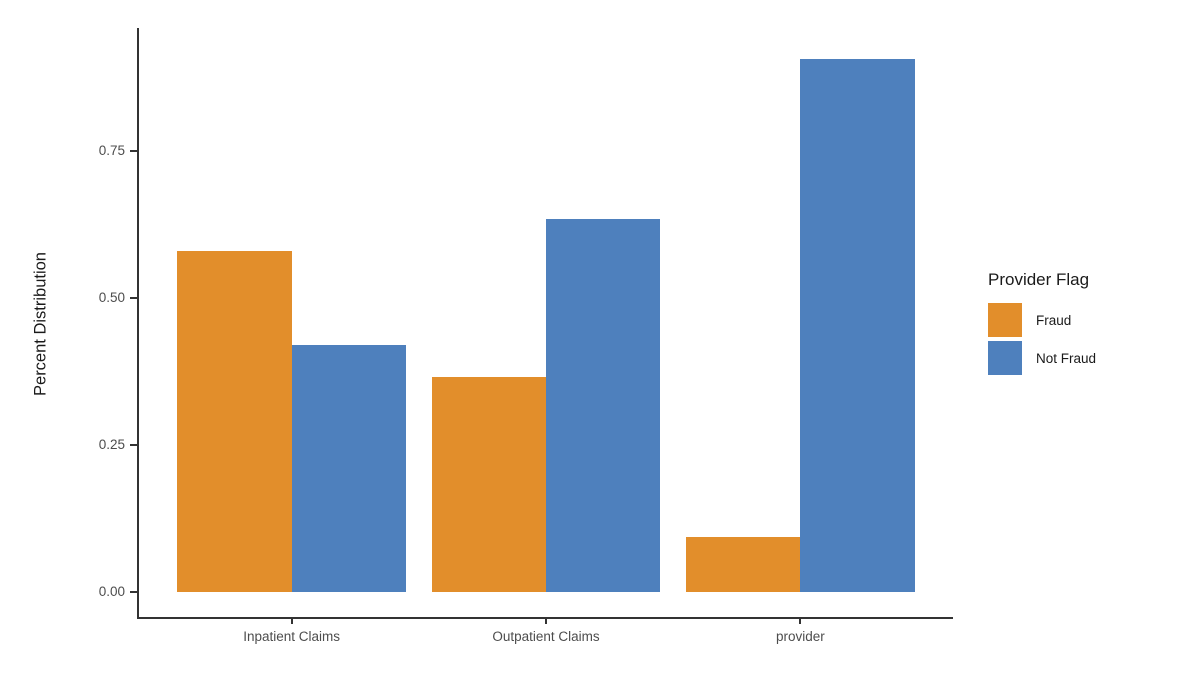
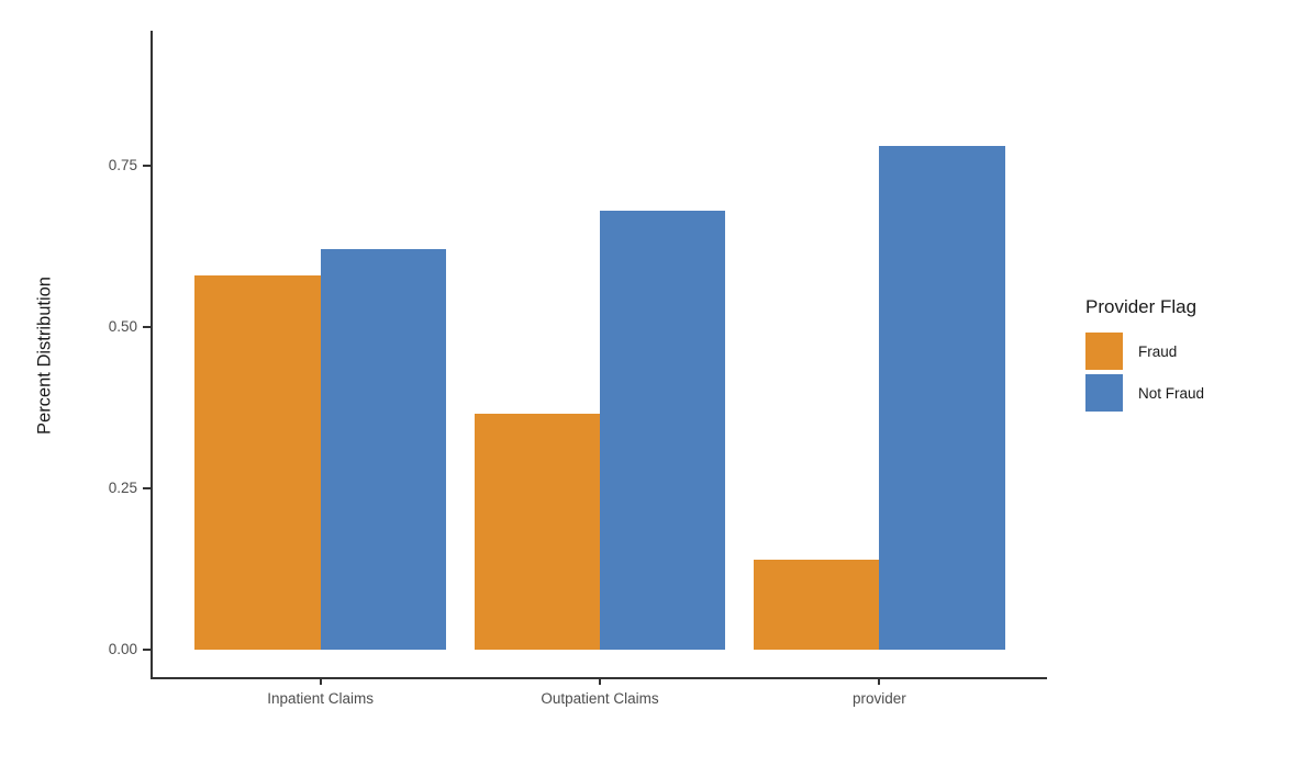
Not Fraud/Inpatient Claims: 0.42 -> 0.62
Not Fraud/Outpatient Claims: 0.63 -> 0.68
Fraud/provider: 0.09 -> 0.14
Not Fraud/provider: 0.91 -> 0.78
